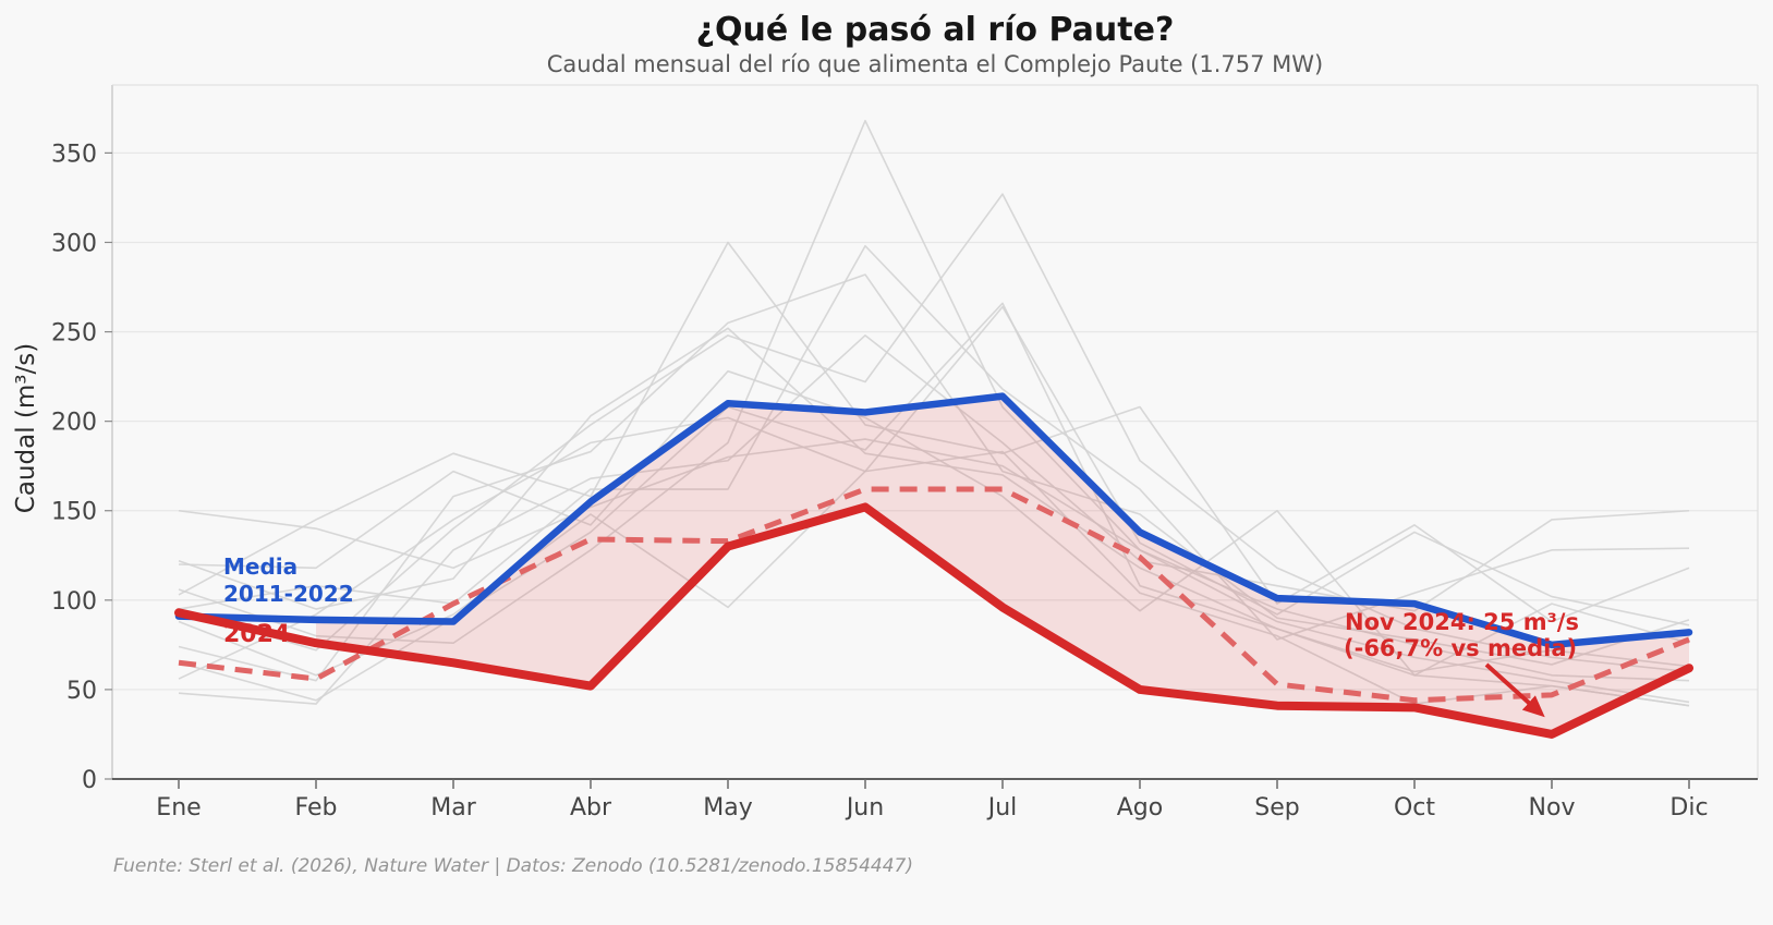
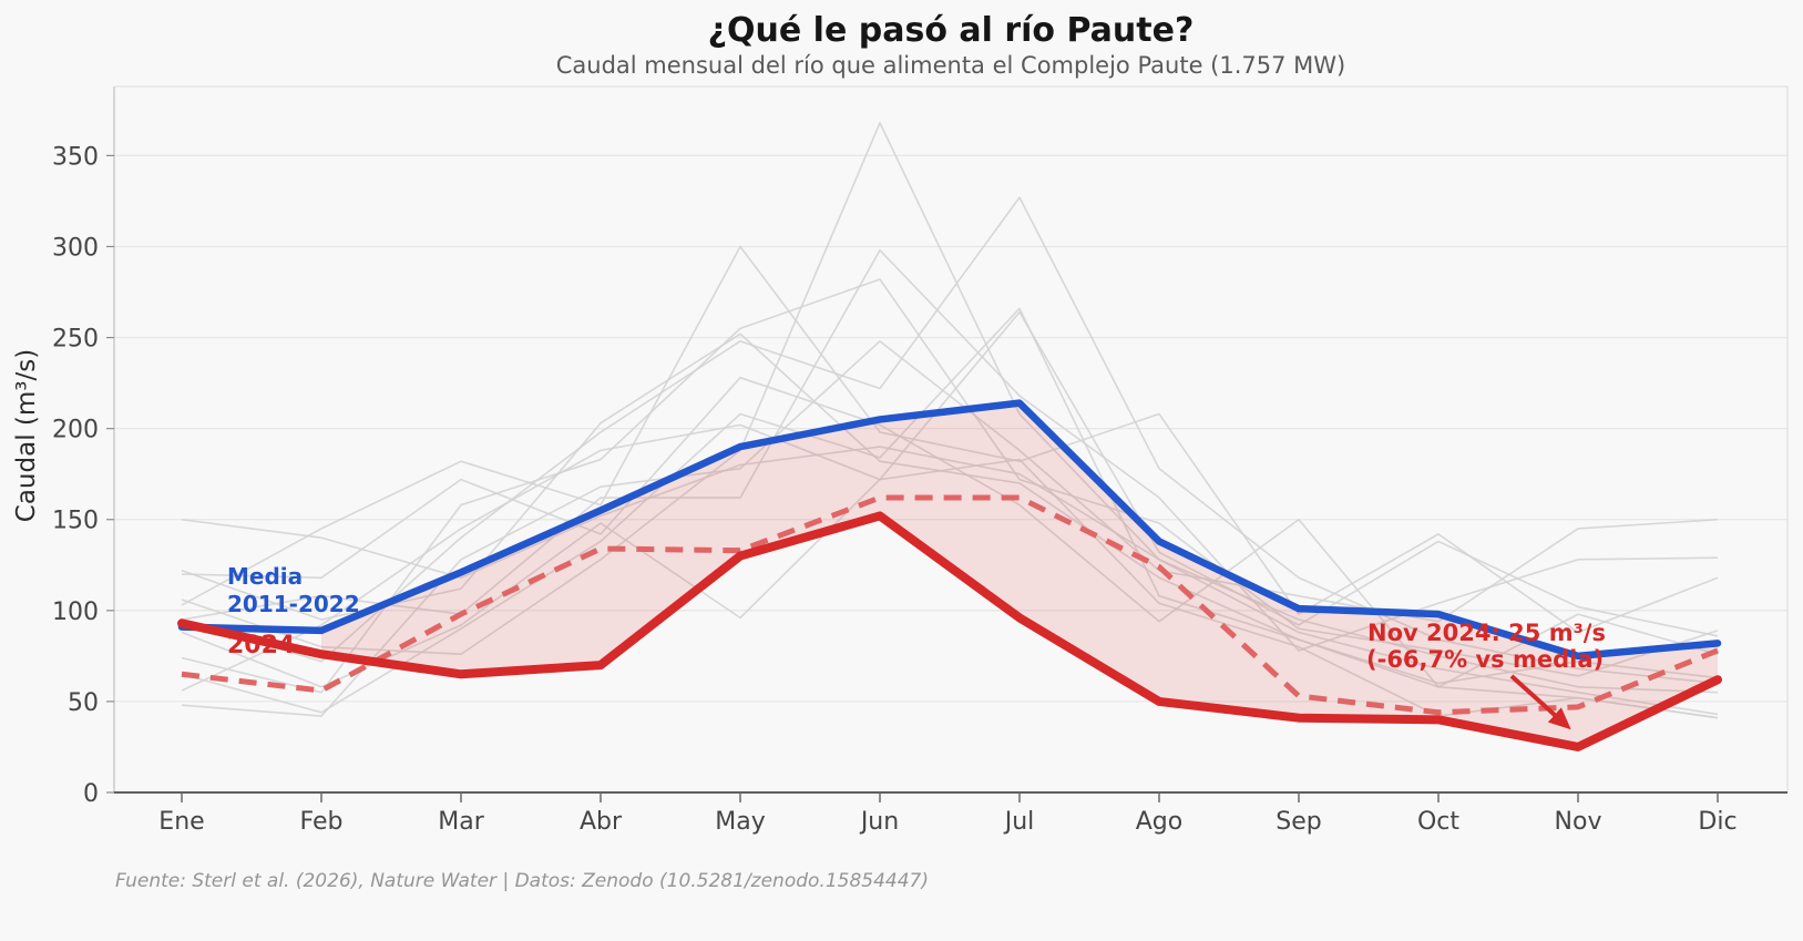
Media 2011-2022/Mar: 88 -> 121
2024/Abr: 52 -> 70
Media 2011-2022/May: 210 -> 190
